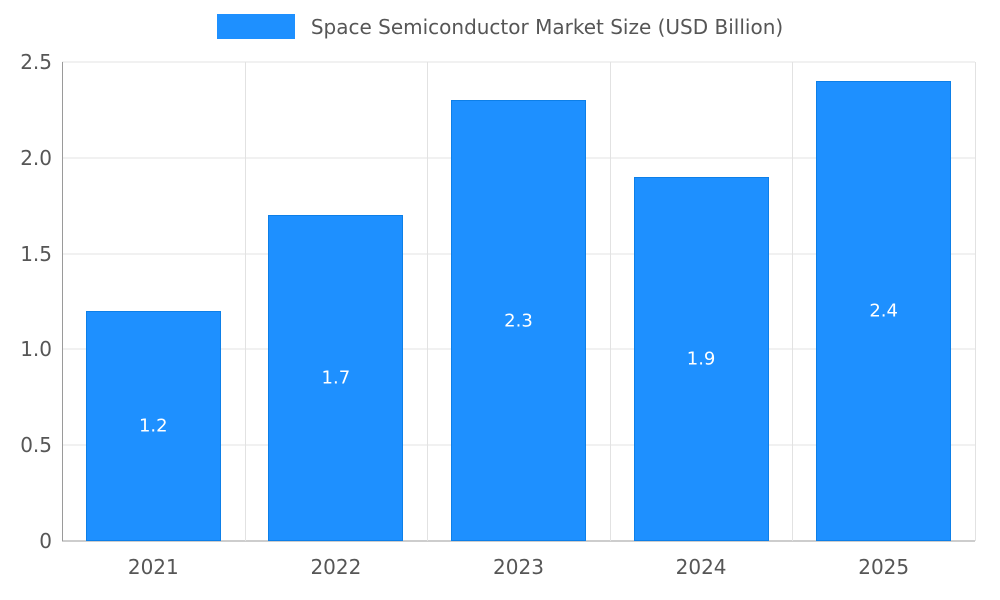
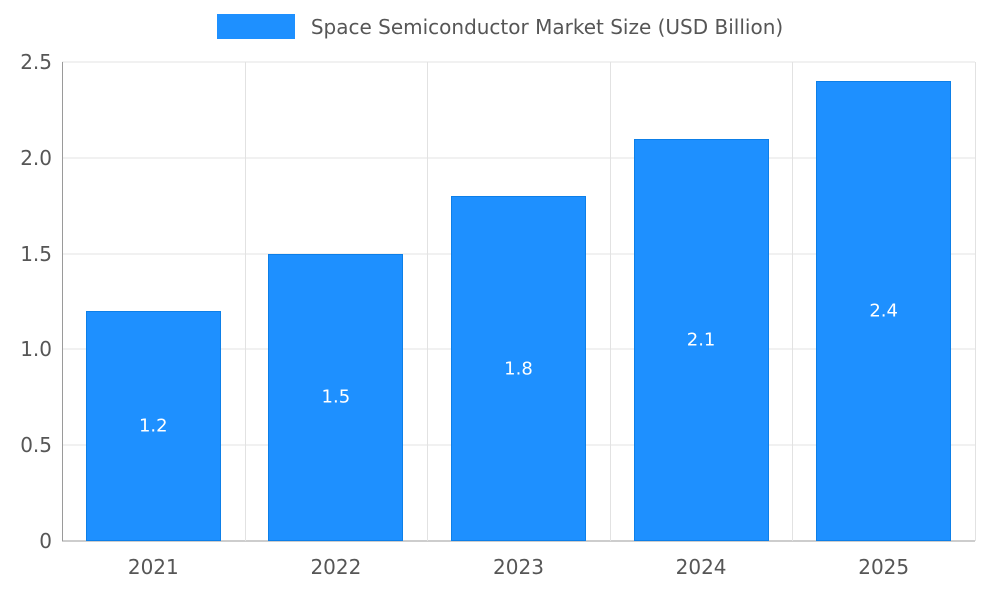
2022: 1.7 -> 1.5
2023: 2.3 -> 1.8
2024: 1.9 -> 2.1
